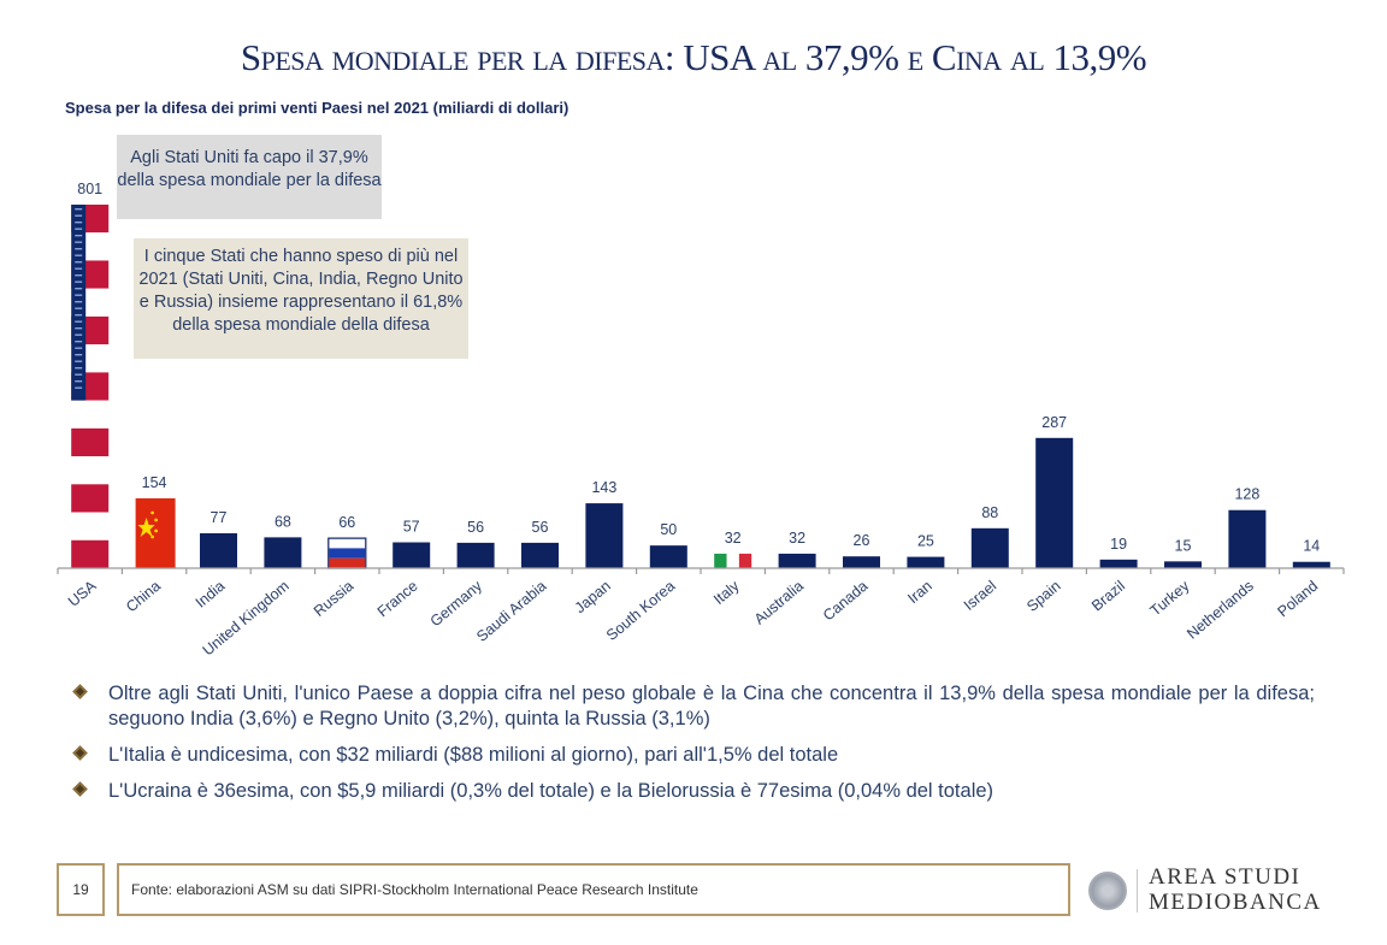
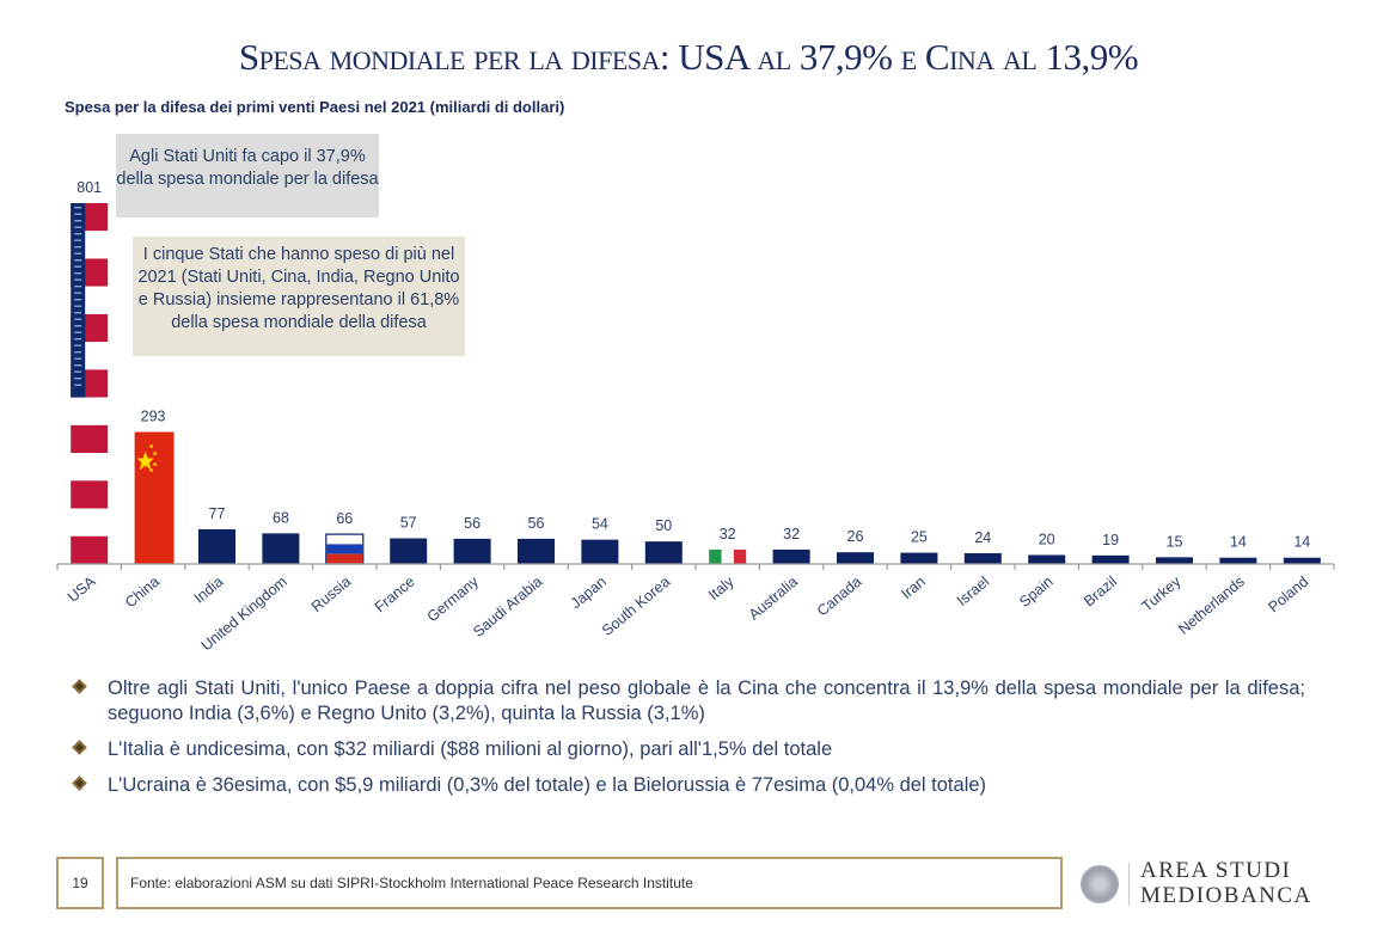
China: 154 -> 293
Japan: 143 -> 54
Israel: 88 -> 24
Spain: 287 -> 20
Netherlands: 128 -> 14
